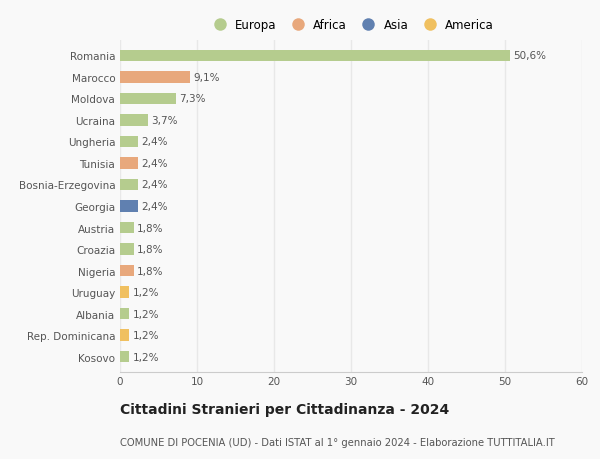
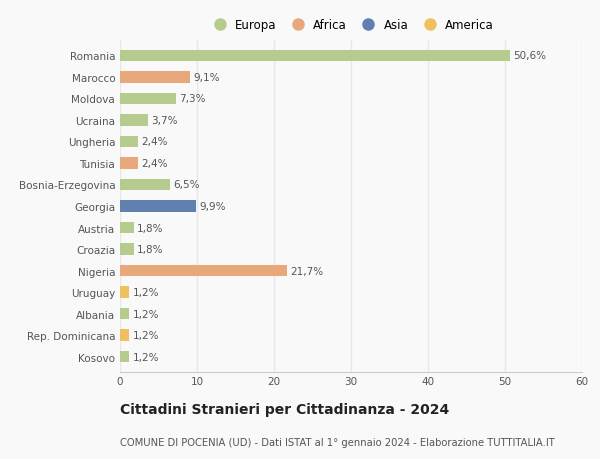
Bosnia-Erzegovina: 2,4% -> 6,5%
Georgia: 2,4% -> 9,9%
Nigeria: 1,8% -> 21,7%
